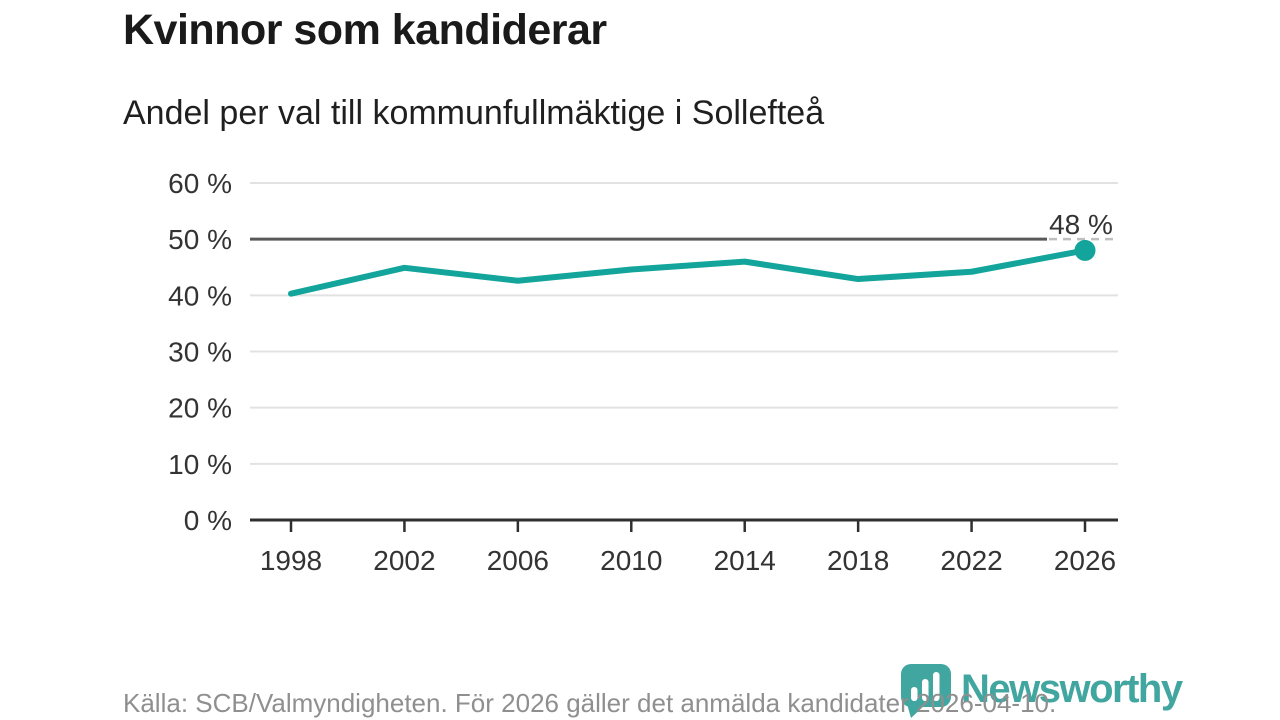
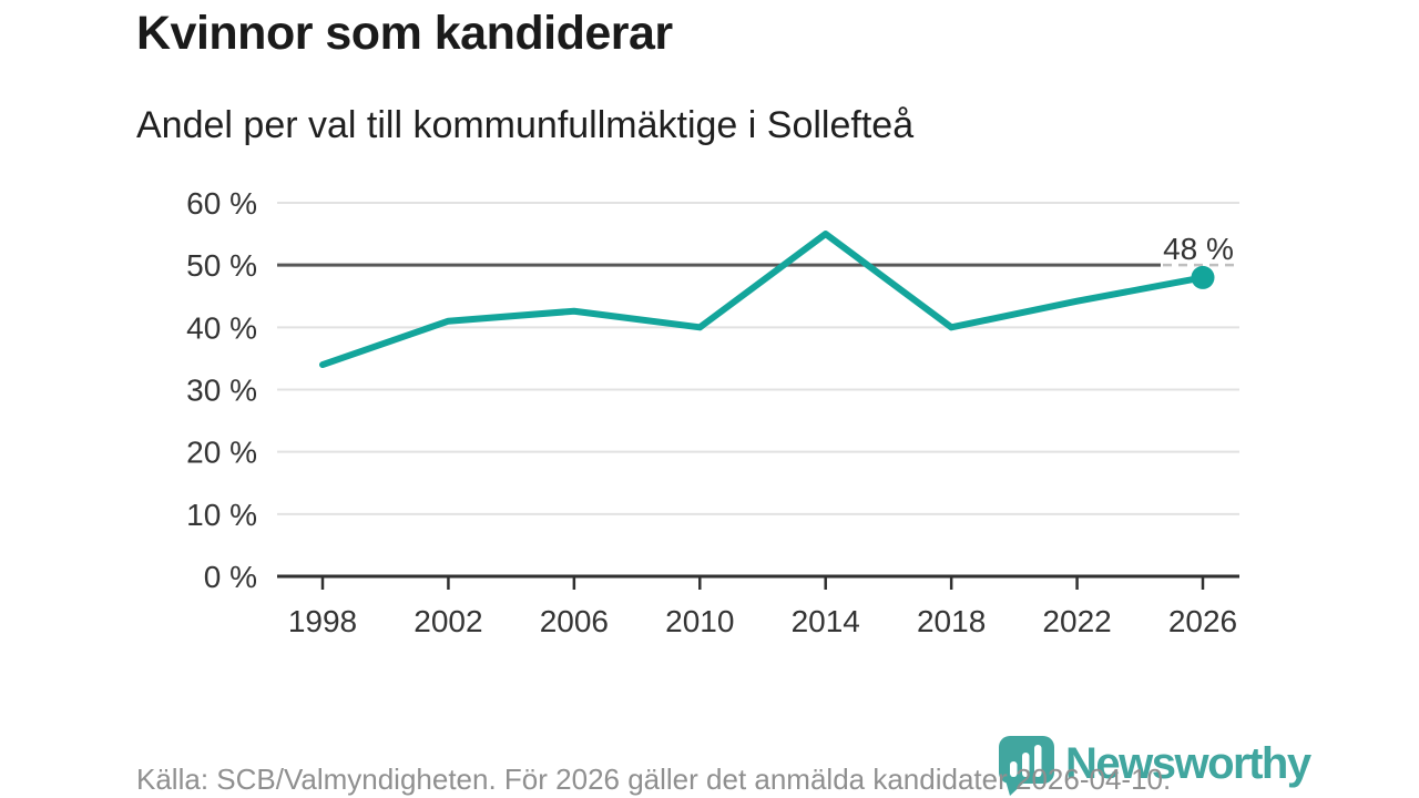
1998: 40% -> 34%
2002: 45% -> 41%
2010: 45% -> 40%
2014: 46% -> 55%
2018: 43% -> 40%
